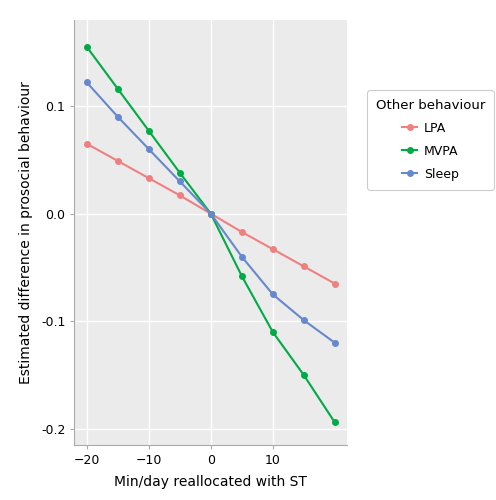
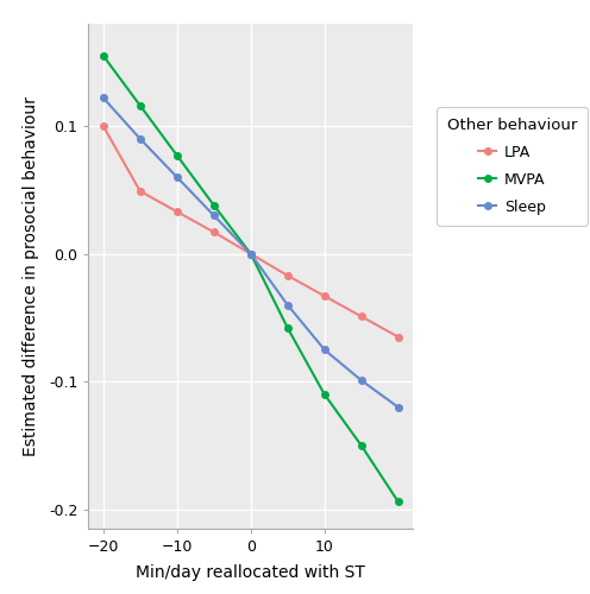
LPA/−20: 0.065 -> 0.100
